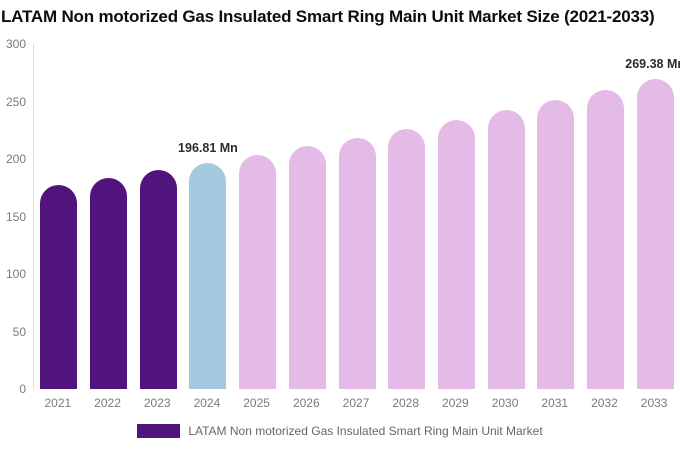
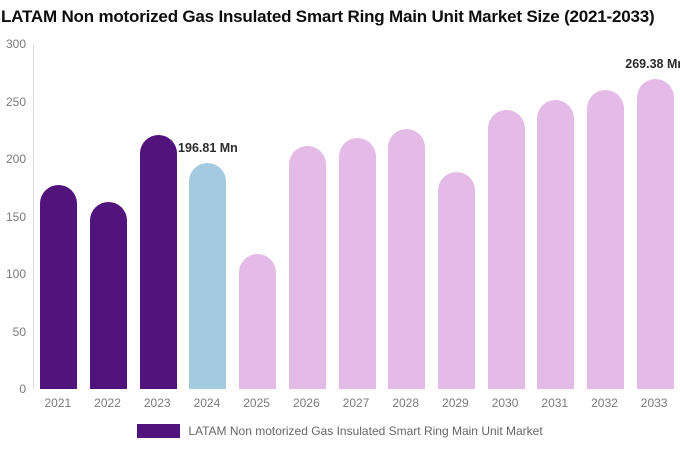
2022: 184 -> 163
2023: 190 -> 221
2025: 204 -> 117
2029: 234 -> 189
